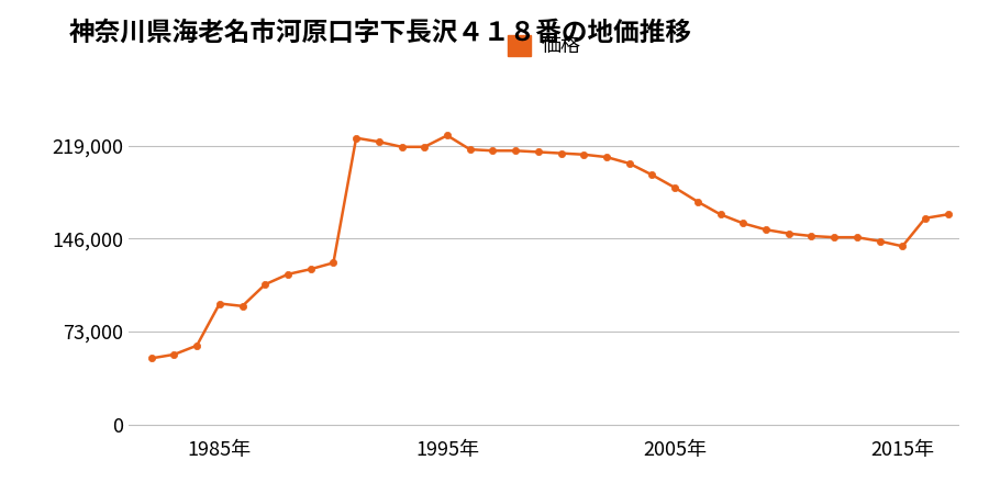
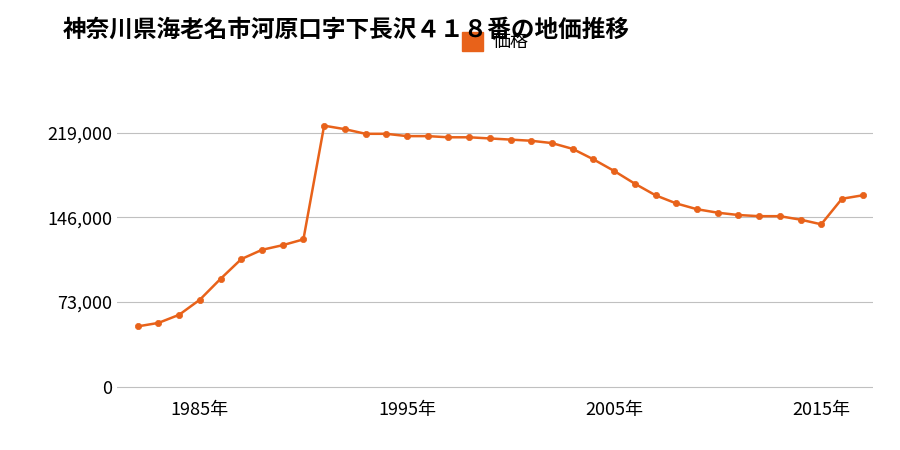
1985年: 95,000 -> 75,000
1995年: 227,000 -> 216,000
